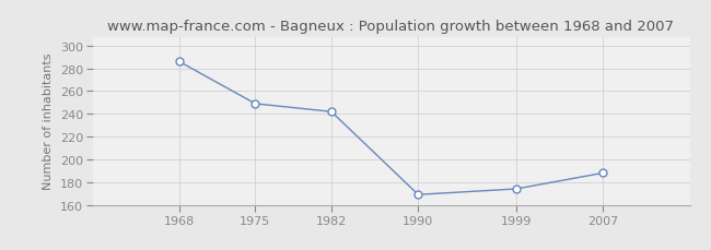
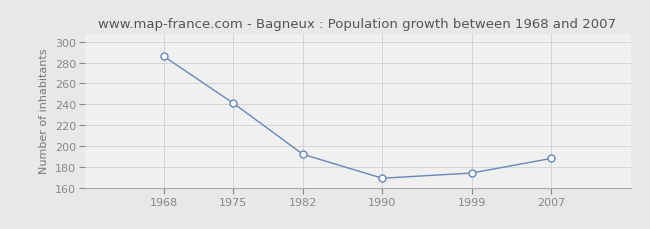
1975: 249 -> 241
1982: 242 -> 192
